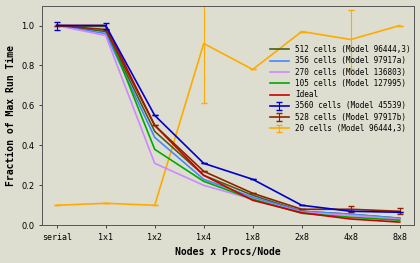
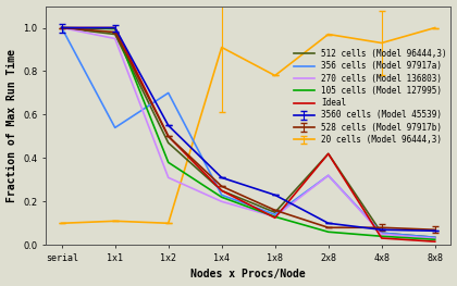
356 cells (Model 97917a)/1x1: 0.96 -> 0.54
356 cells (Model 97917a)/1x2: 0.44 -> 0.70
512 cells (Model 96444,3)/2x8: 0.07 -> 0.42
356 cells (Model 97917a)/2x8: 0.07 -> 0.32
270 cells (Model 136803)/2x8: 0.07 -> 0.32
Ideal/2x8: 0.06 -> 0.42
